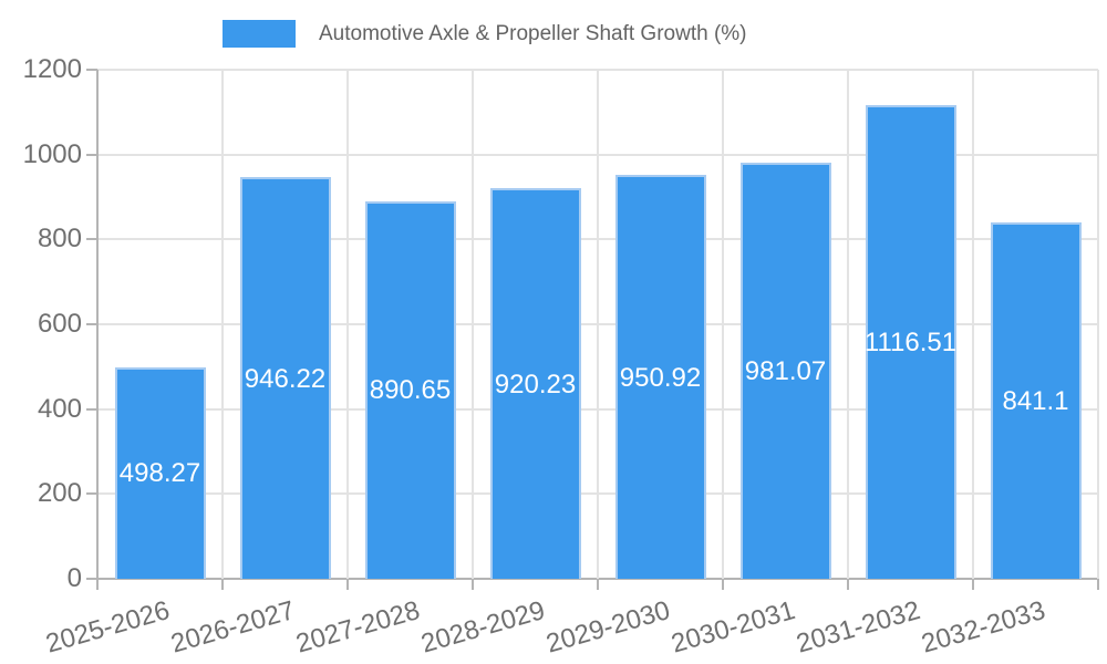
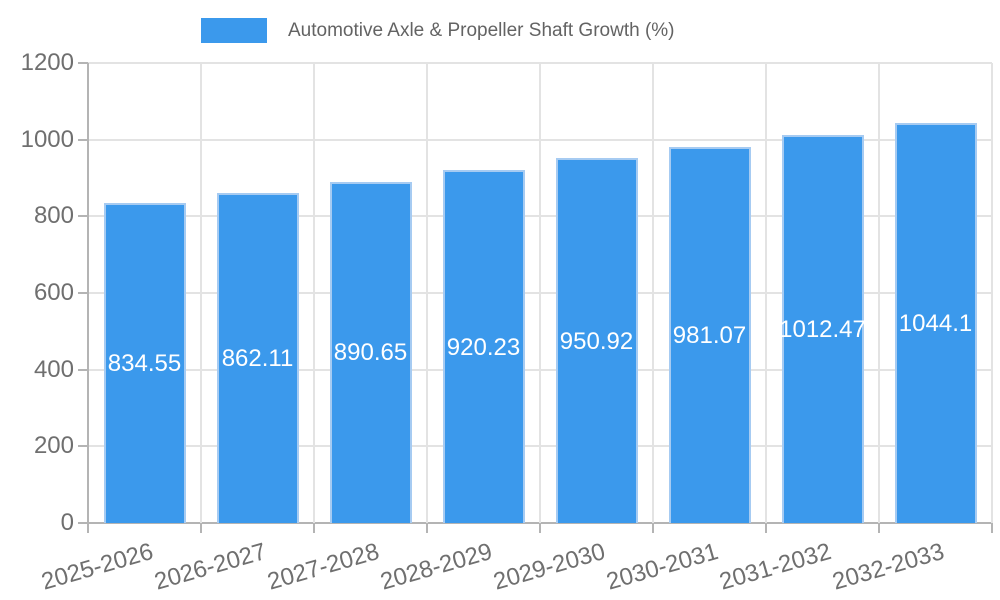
2025-2026: 498.27 -> 834.55
2026-2027: 946.22 -> 862.11
2031-2032: 1116.51 -> 1012.47
2032-2033: 841.1 -> 1044.1
